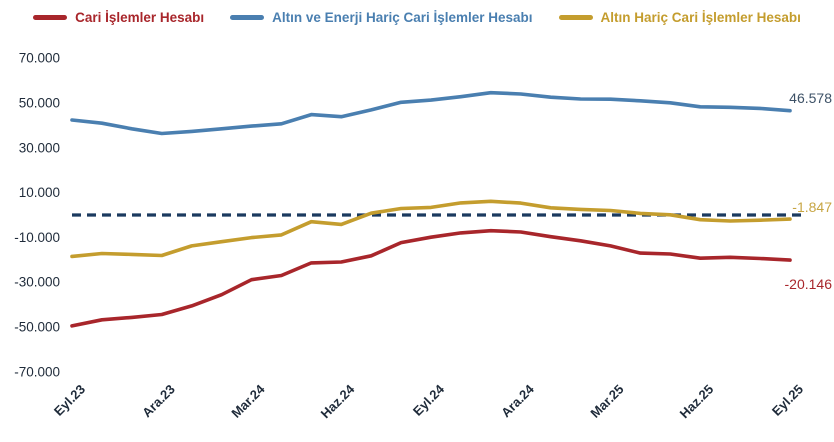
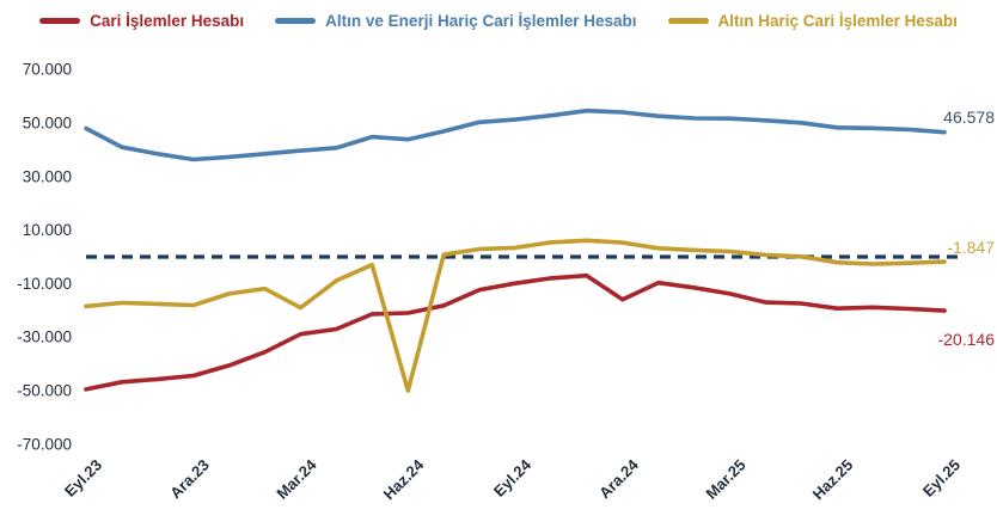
Altın ve Enerji Hariç Cari İşlemler Hesabı/Eyl.23: 42000 -> 48000
Altın Hariç Cari İşlemler Hesabı/Mar.24: -10000 -> -19000
Altın Hariç Cari İşlemler Hesabı/Haz.24: -4000 -> -50000
Cari İşlemler Hesabı/Ara.24: -8000 -> -16000
